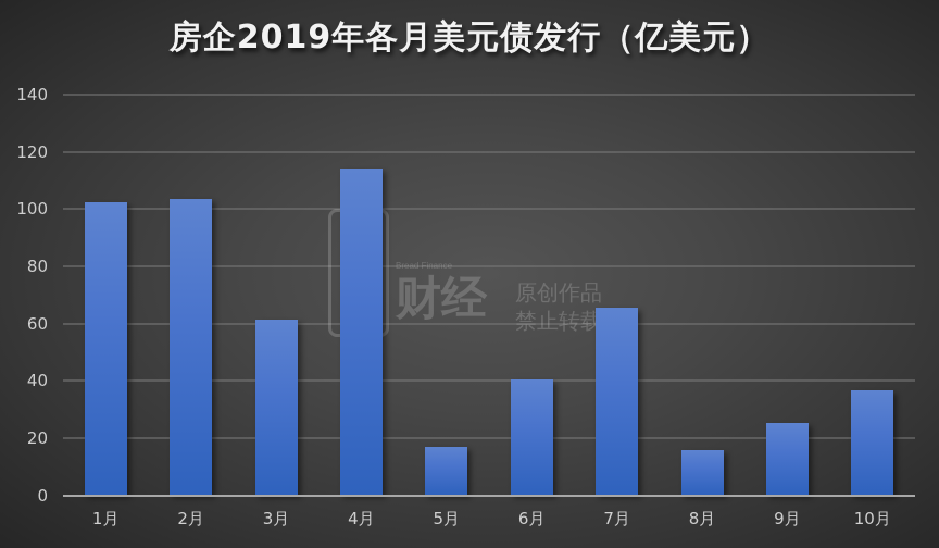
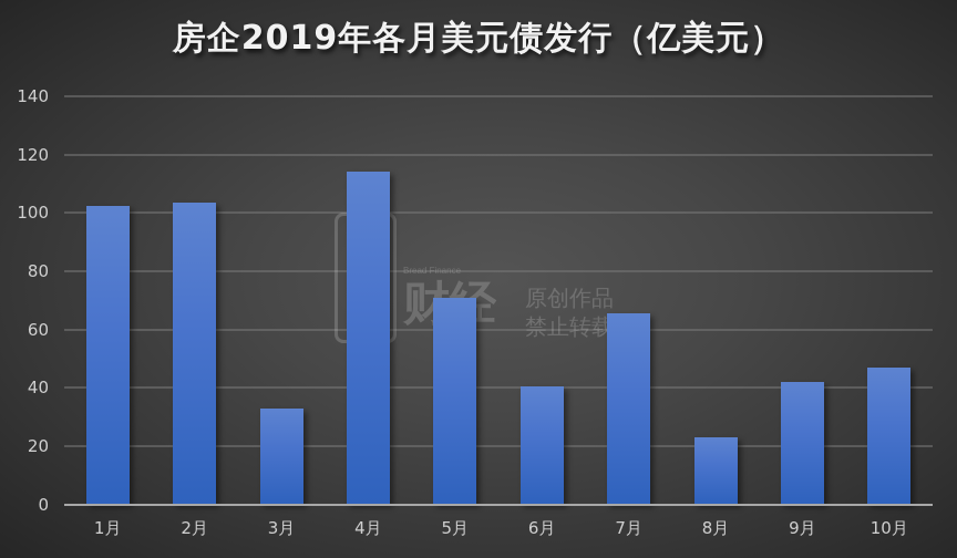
3月: 61 -> 33
5月: 17 -> 71
8月: 16 -> 23
9月: 25 -> 42
10月: 36 -> 47
